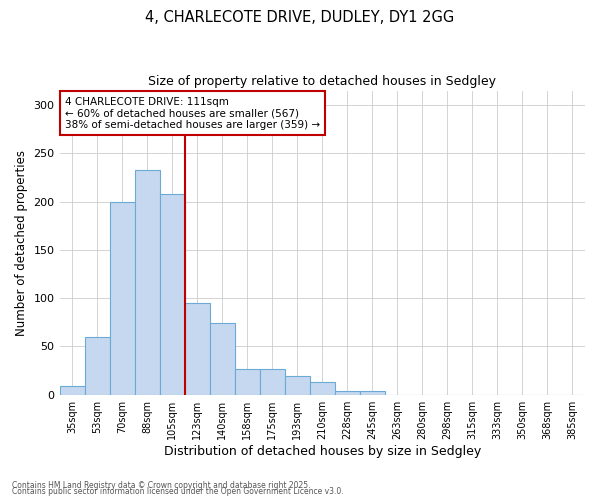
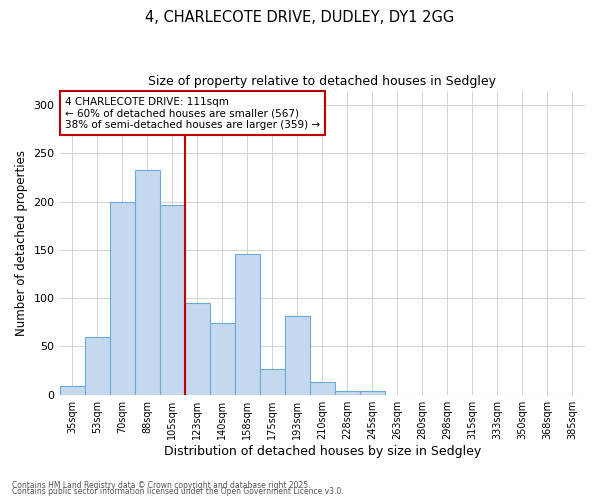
105sqm: 208 -> 196
158sqm: 27 -> 146
193sqm: 19 -> 82
